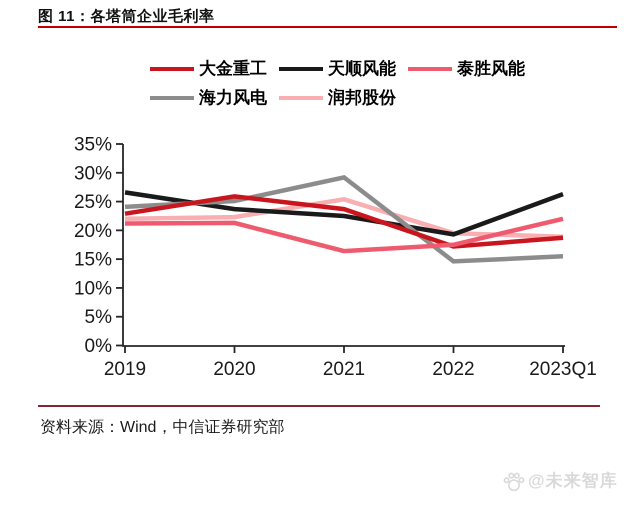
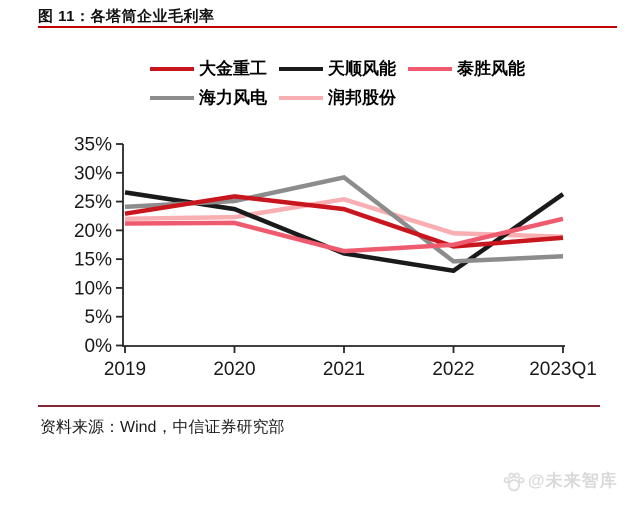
天顺风能/2021: 22% -> 16%
天顺风能/2022: 19% -> 13%
